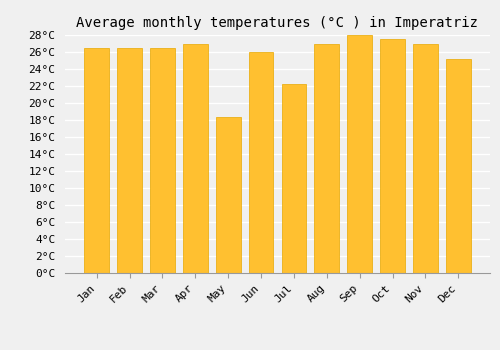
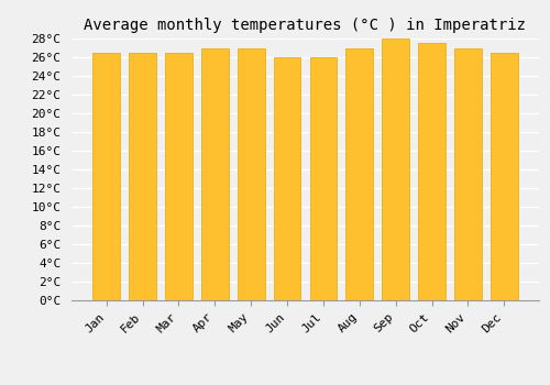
May: 18.4°C -> 27.0°C
Jul: 22.2°C -> 26.0°C
Dec: 25.2°C -> 26.5°C
